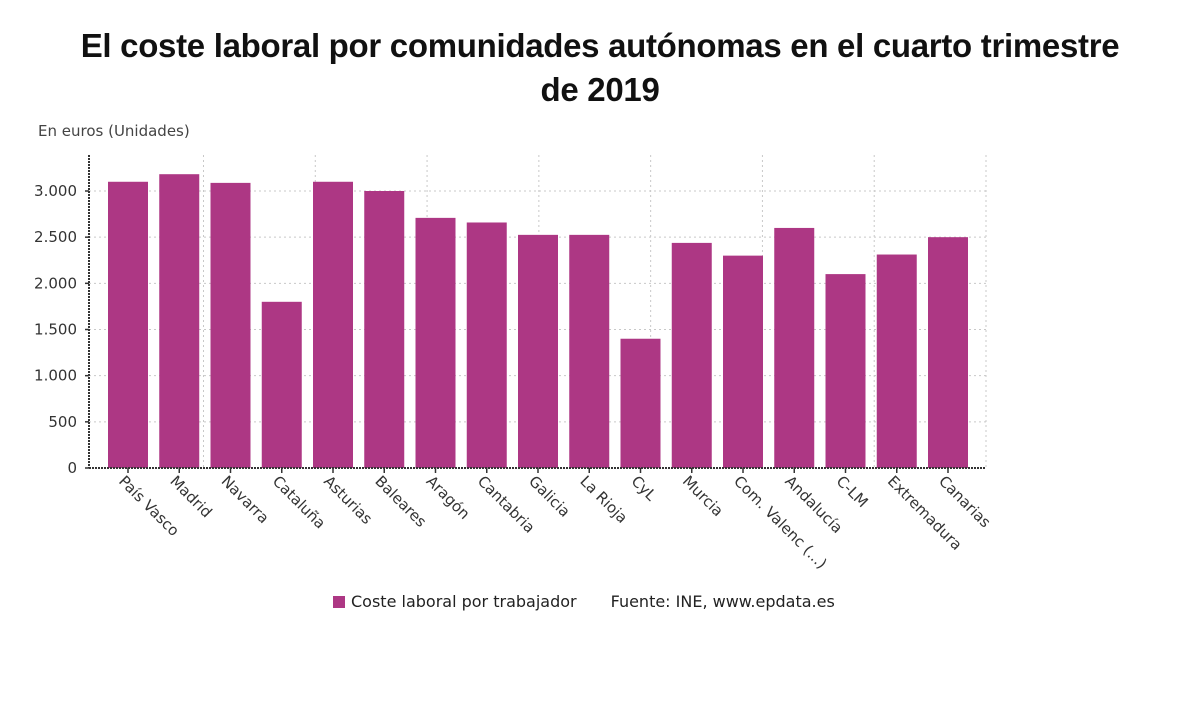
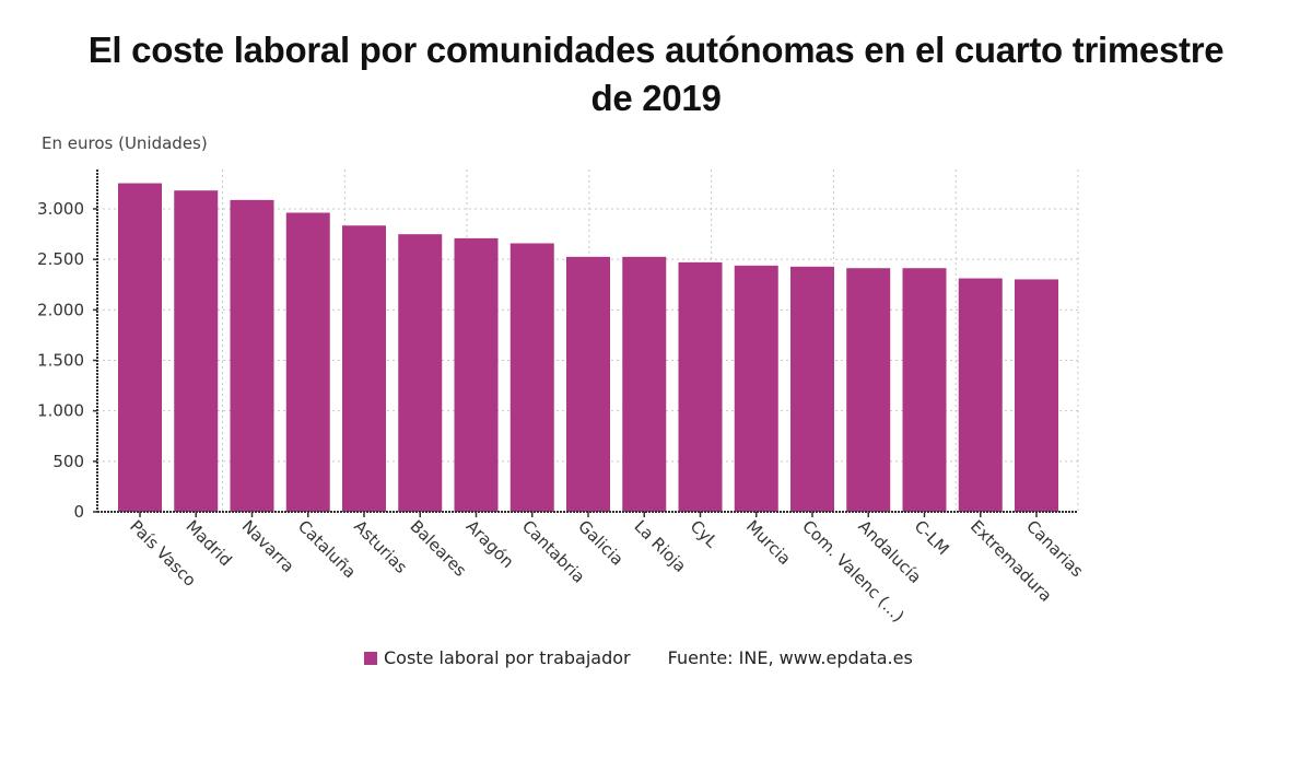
País Vasco: 3100 -> 3300
Cataluña: 1800 -> 3000
Asturias: 3100 -> 2800
Baleares: 3000 -> 2700
CyL: 1400 -> 2500
Com. Valenc (...): 2300 -> 2400
Andalucía: 2600 -> 2400
C-LM: 2100 -> 2400
Canarias: 2500 -> 2300
